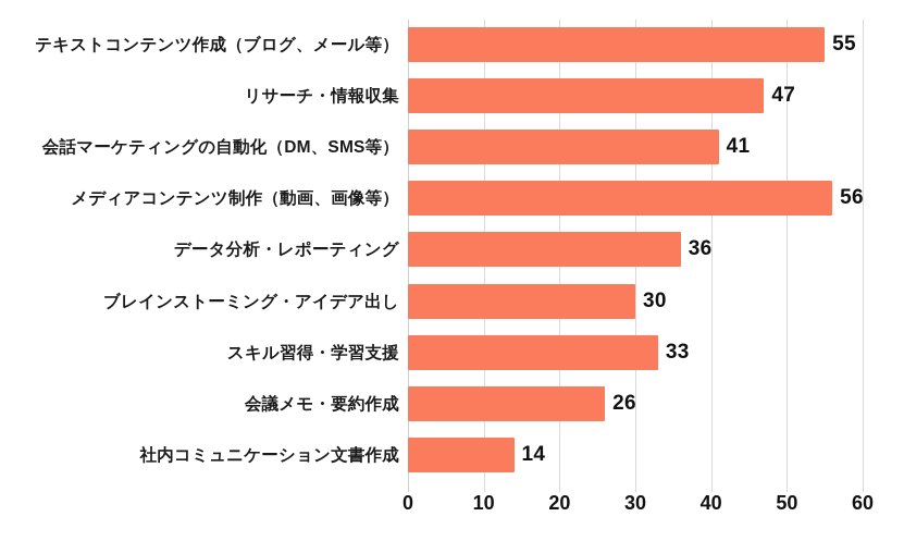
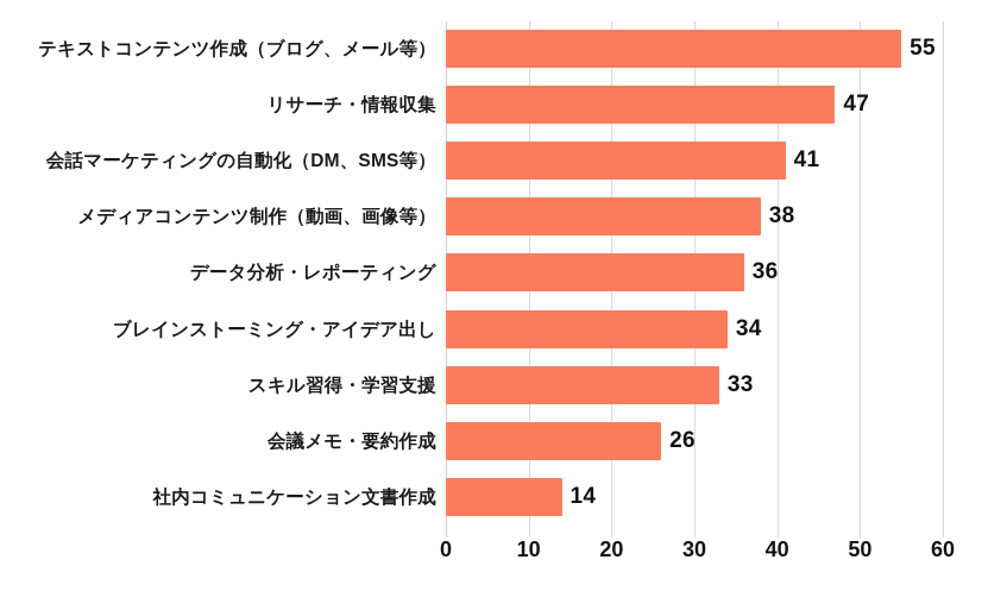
メディアコンテンツ制作（動画、画像等）: 56 -> 38
ブレインストーミング・アイデア出し: 30 -> 34
